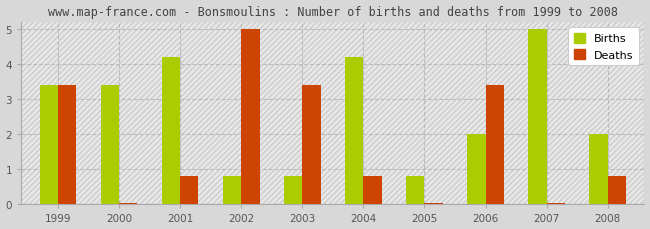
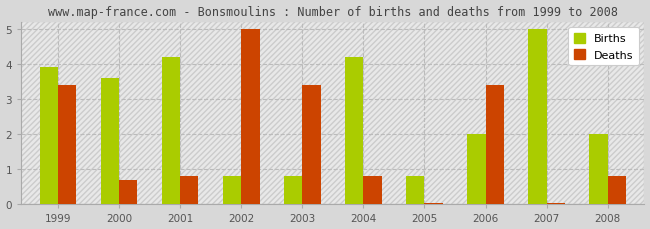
Births/1999: 3.4 -> 3.9
Births/2000: 3.4 -> 3.6
Deaths/2000: 0.04 -> 0.70
